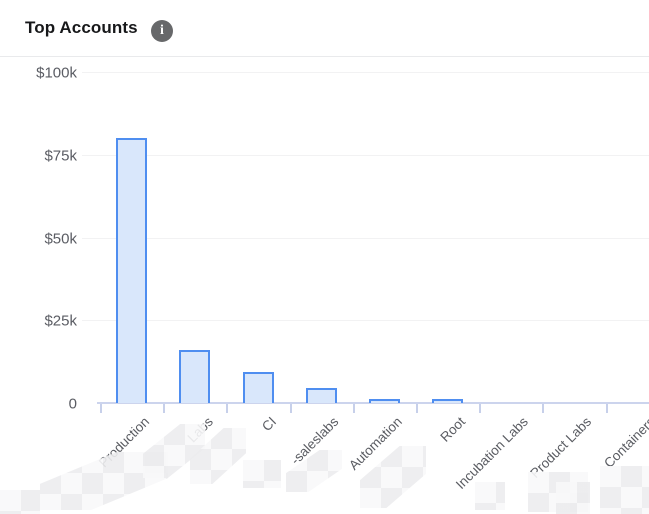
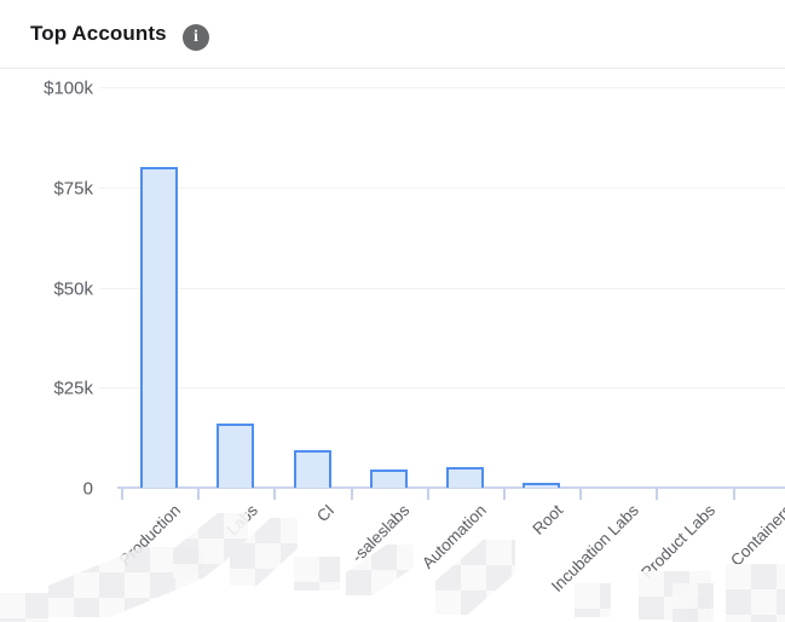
Automation: $1k -> $5k
